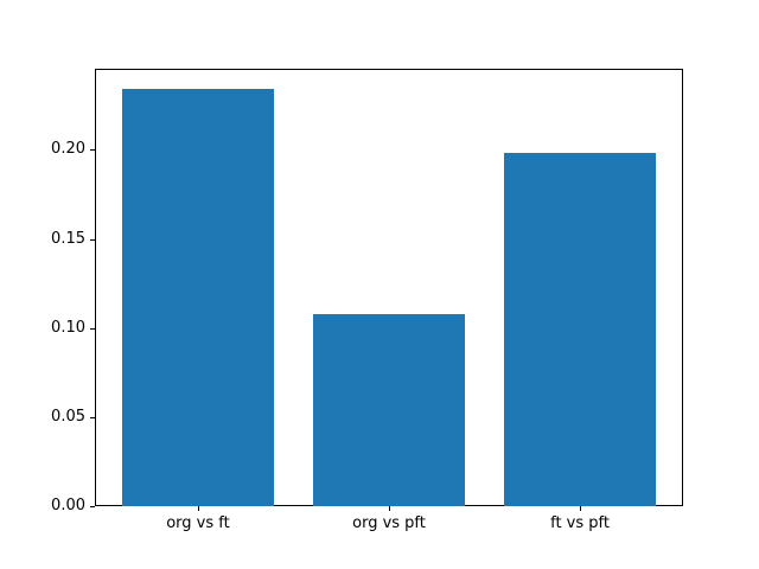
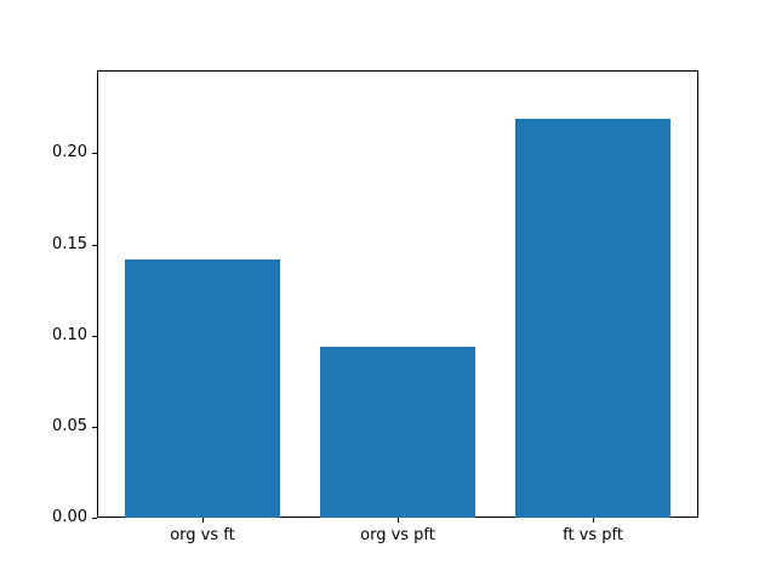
org vs ft: 0.234 -> 0.142
org vs pft: 0.108 -> 0.094
ft vs pft: 0.198 -> 0.219
